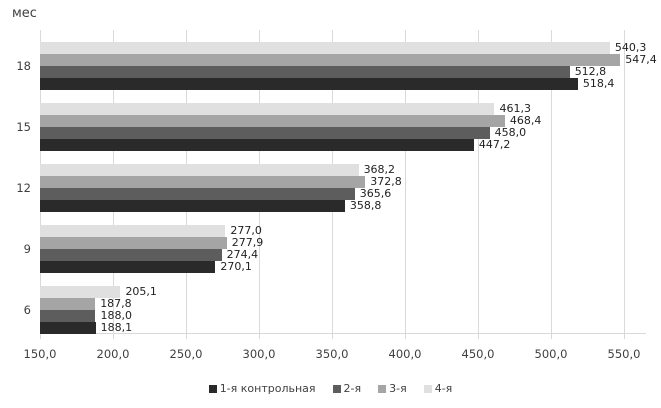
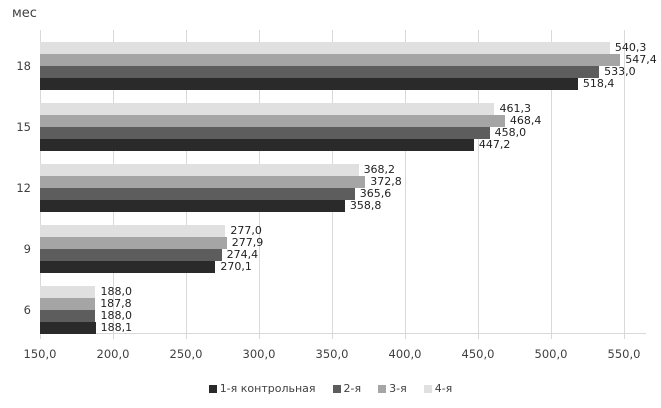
2-я/18: 512,8 -> 533,0
4-я/6: 205,1 -> 188,0
